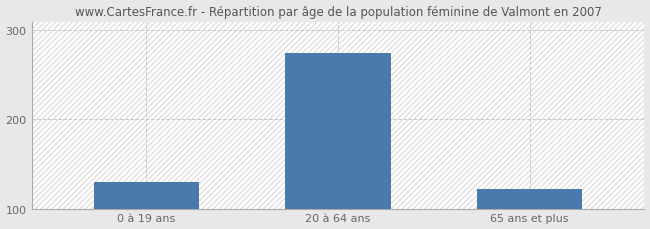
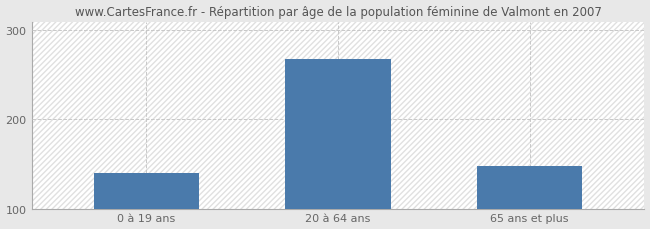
0 à 19 ans: 130 -> 140
20 à 64 ans: 275 -> 268
65 ans et plus: 122 -> 148
